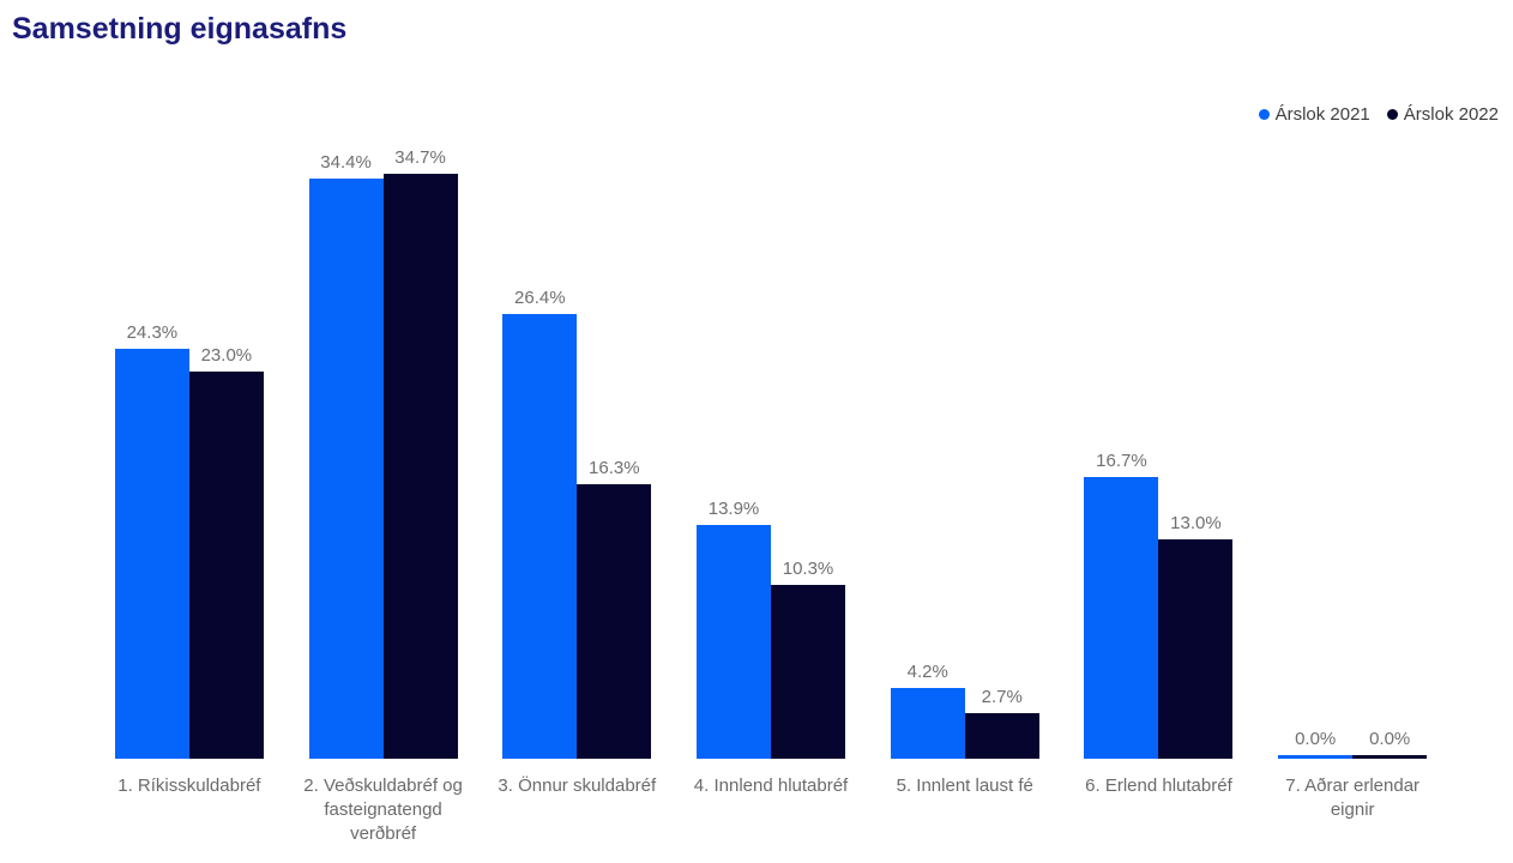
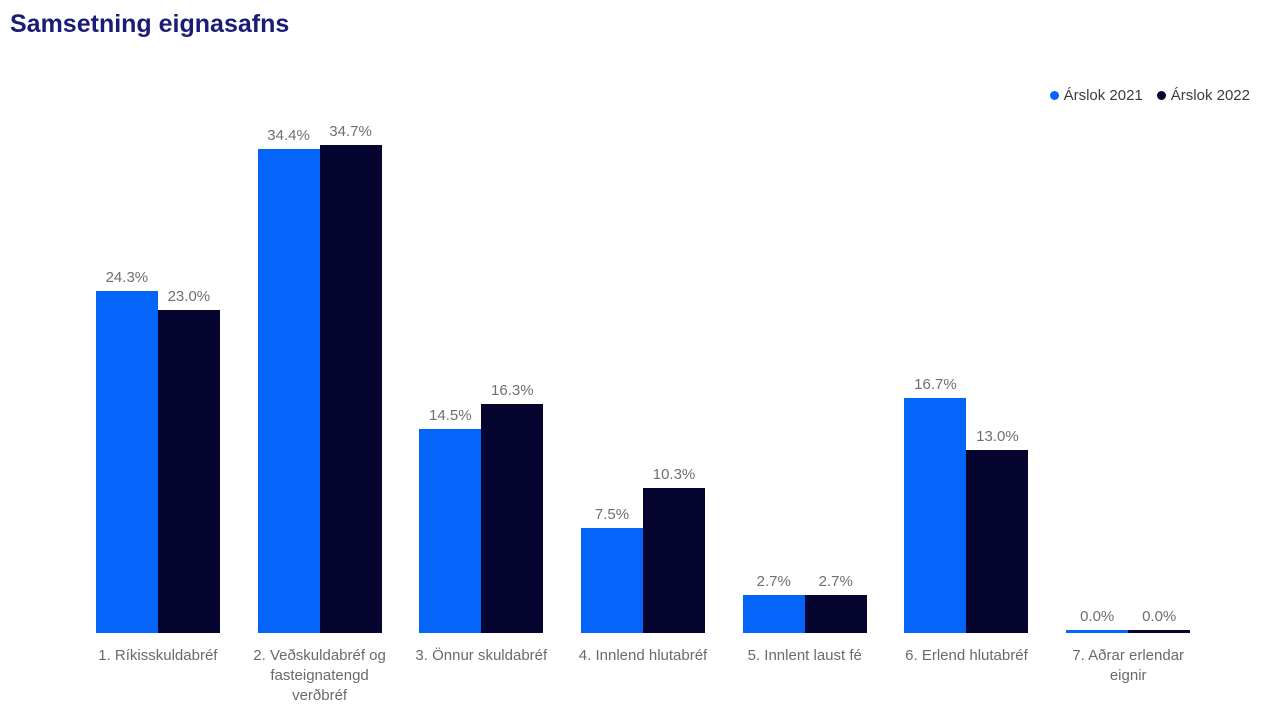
Árslok 2021/3. Önnur skuldabréf: 26.4% -> 14.5%
Árslok 2021/4. Innlend hlutabréf: 13.9% -> 7.5%
Árslok 2021/5. Innlent laust fé: 4.2% -> 2.7%
